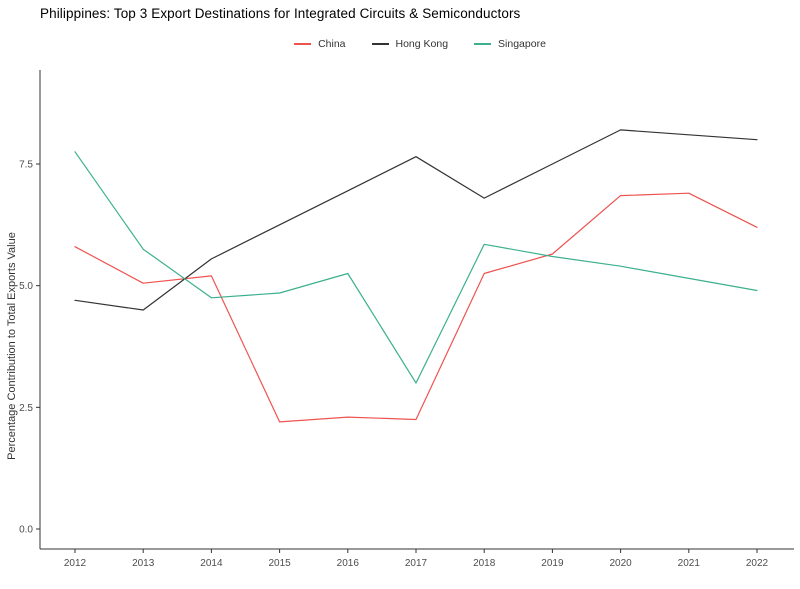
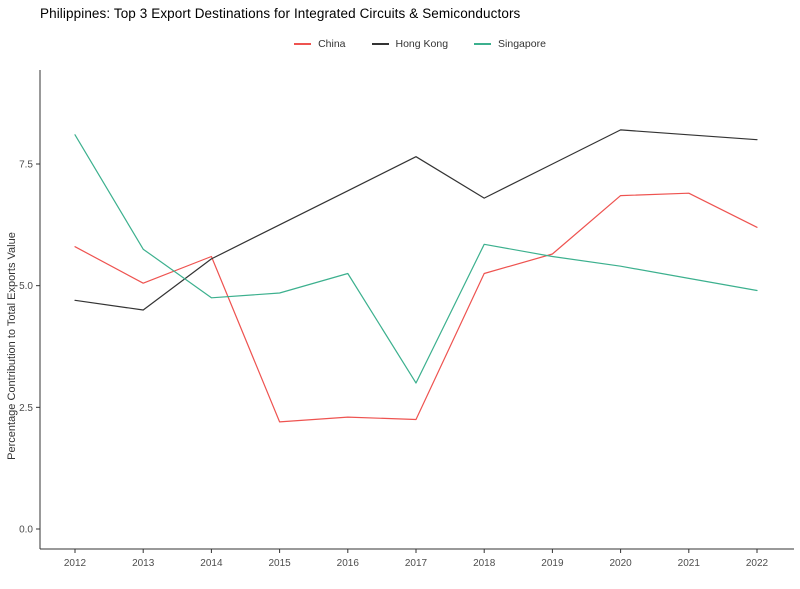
Singapore/2012: 7.8 -> 8.1
China/2014: 5.2 -> 5.6
